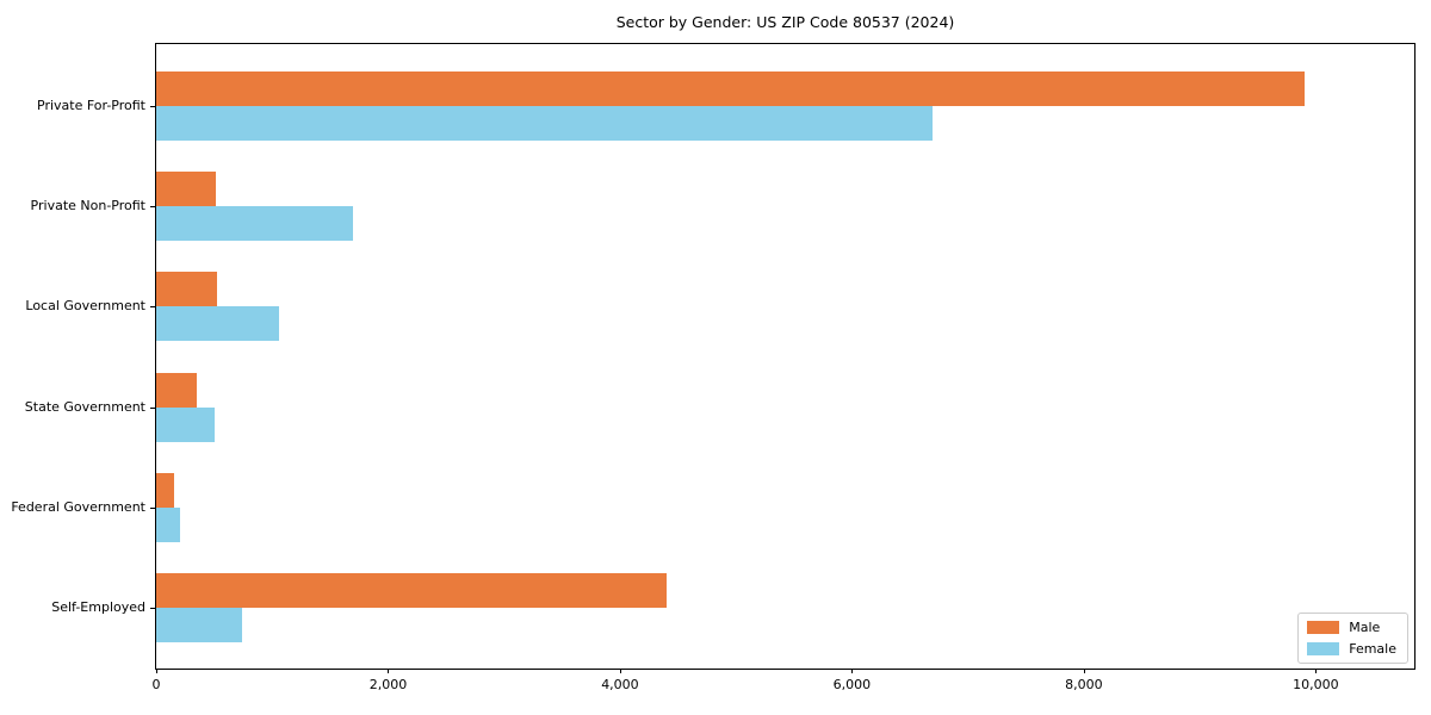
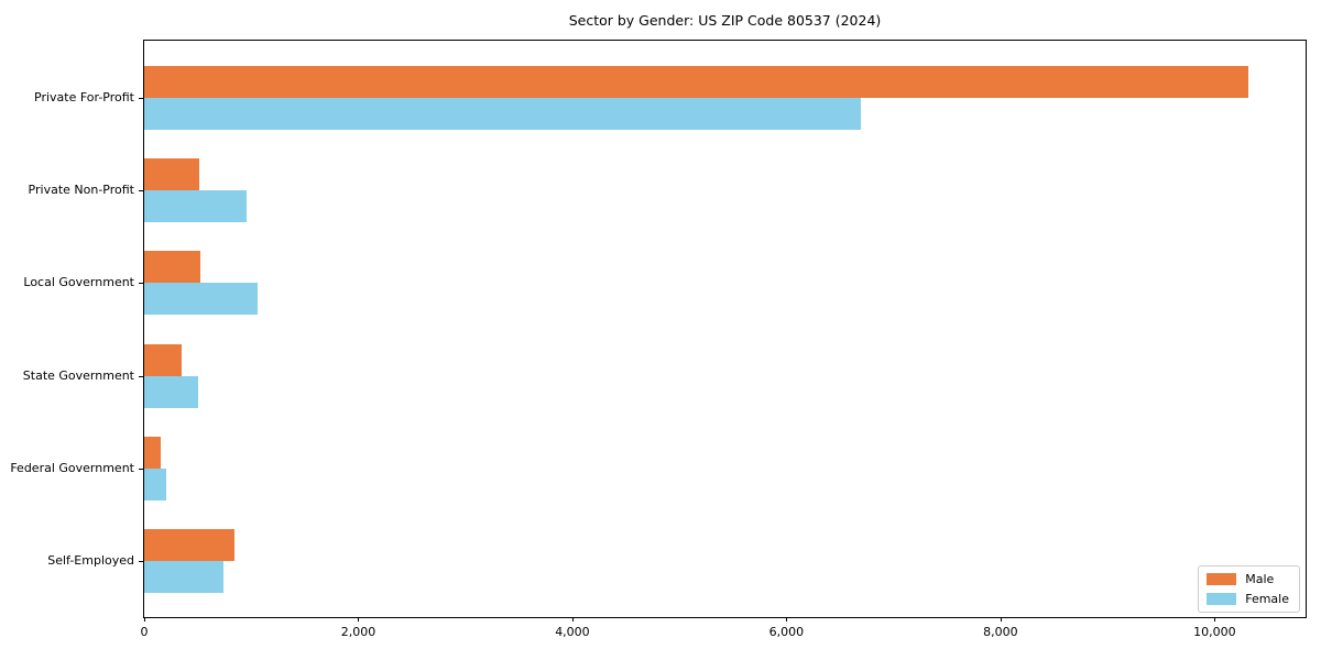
Male/Private For-Profit: 9900 -> 10300
Female/Private Non-Profit: 1700 -> 1000
Male/Self-Employed: 4400 -> 800
